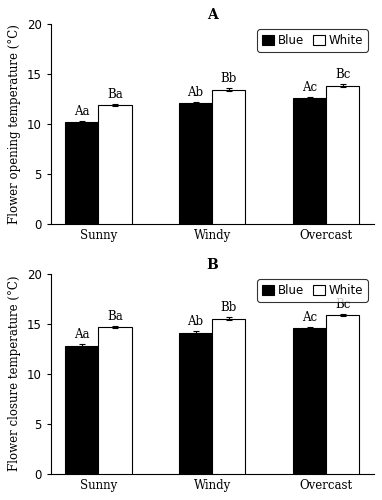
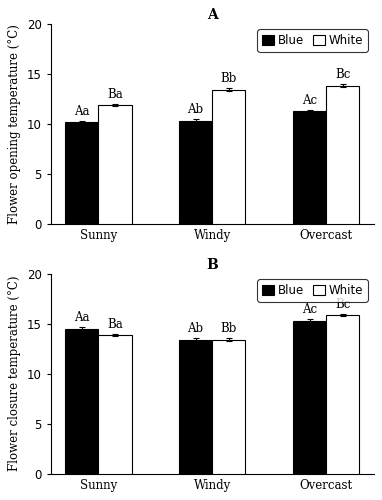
A/Blue/Windy: 12.1 -> 10.3
A/Blue/Overcast: 12.6 -> 11.3
B/Blue/Sunny: 12.8 -> 14.5
B/White/Sunny: 14.7 -> 13.9
B/Blue/Windy: 14.1 -> 13.4
B/White/Windy: 15.5 -> 13.4
B/Blue/Overcast: 14.6 -> 15.3
